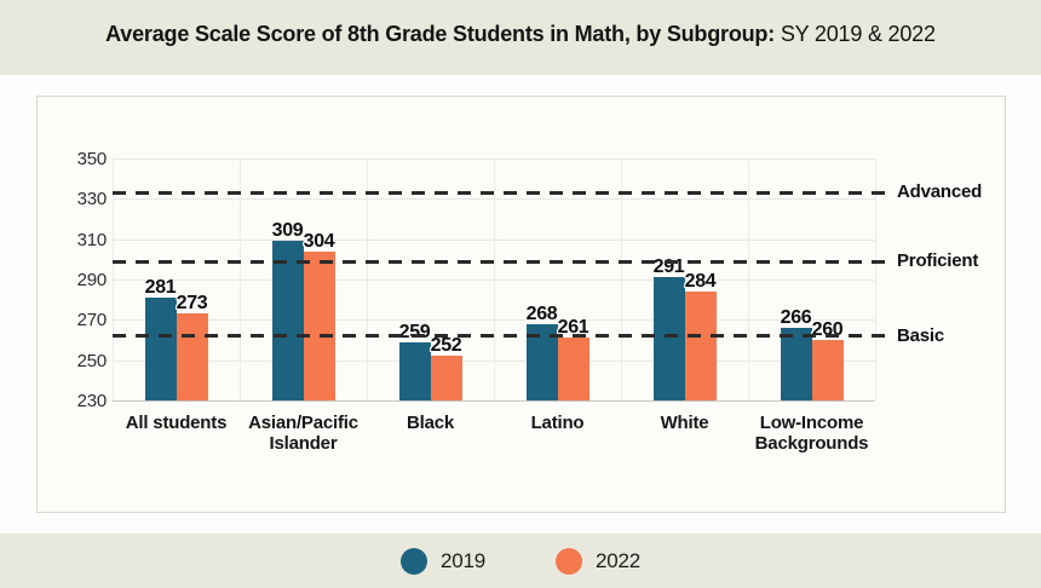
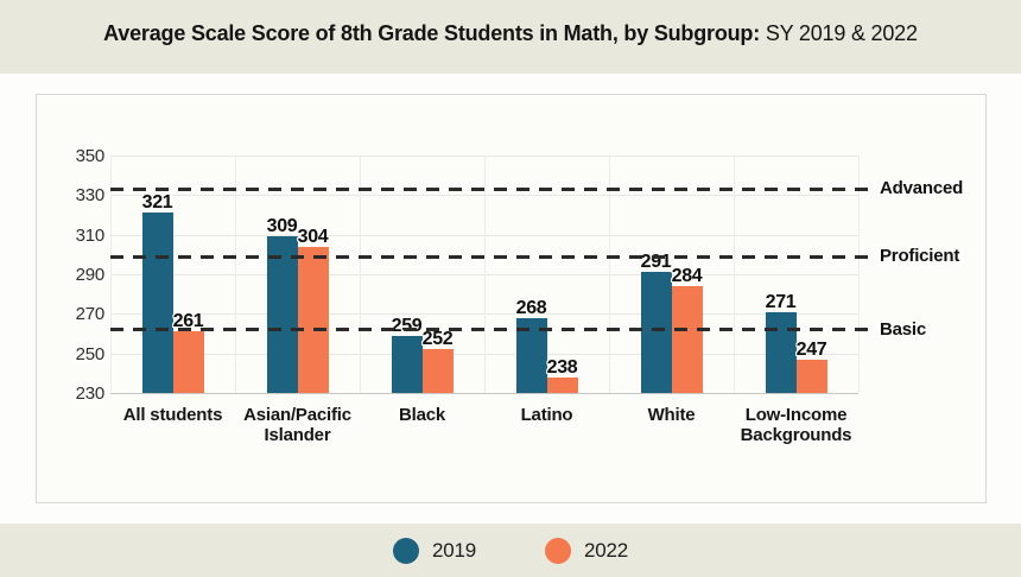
2019/All students: 281 -> 321
2022/All students: 273 -> 261
2022/Latino: 261 -> 238
2019/Low-Income Backgrounds: 266 -> 271
2022/Low-Income Backgrounds: 260 -> 247
